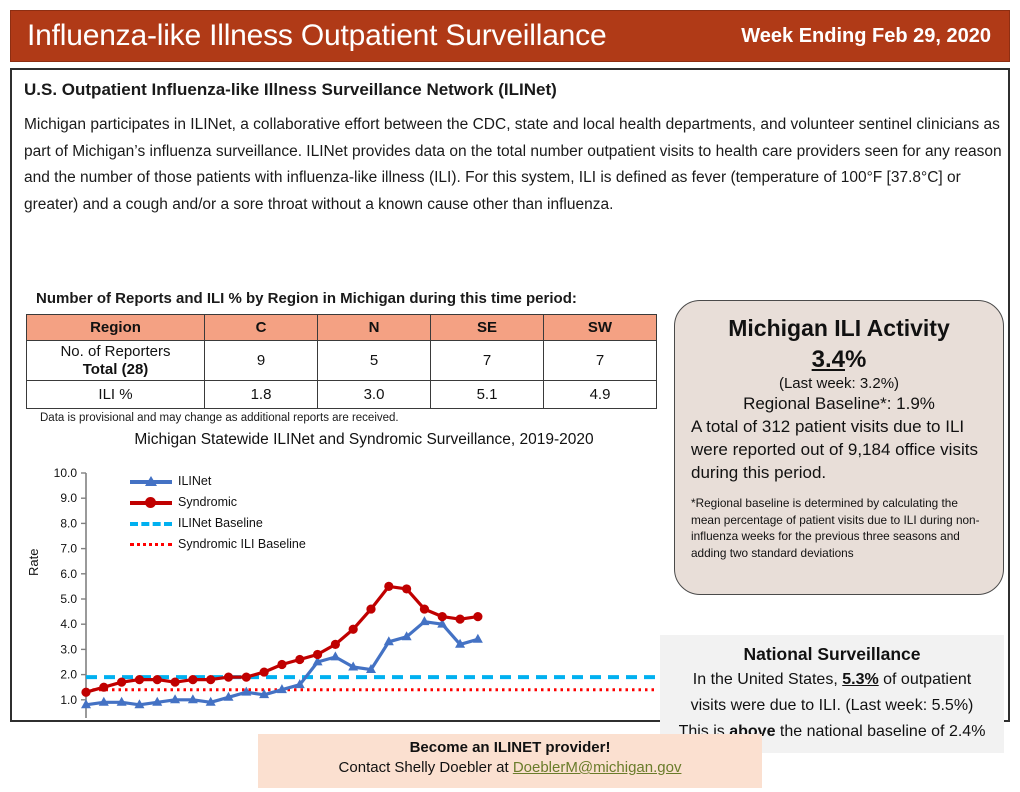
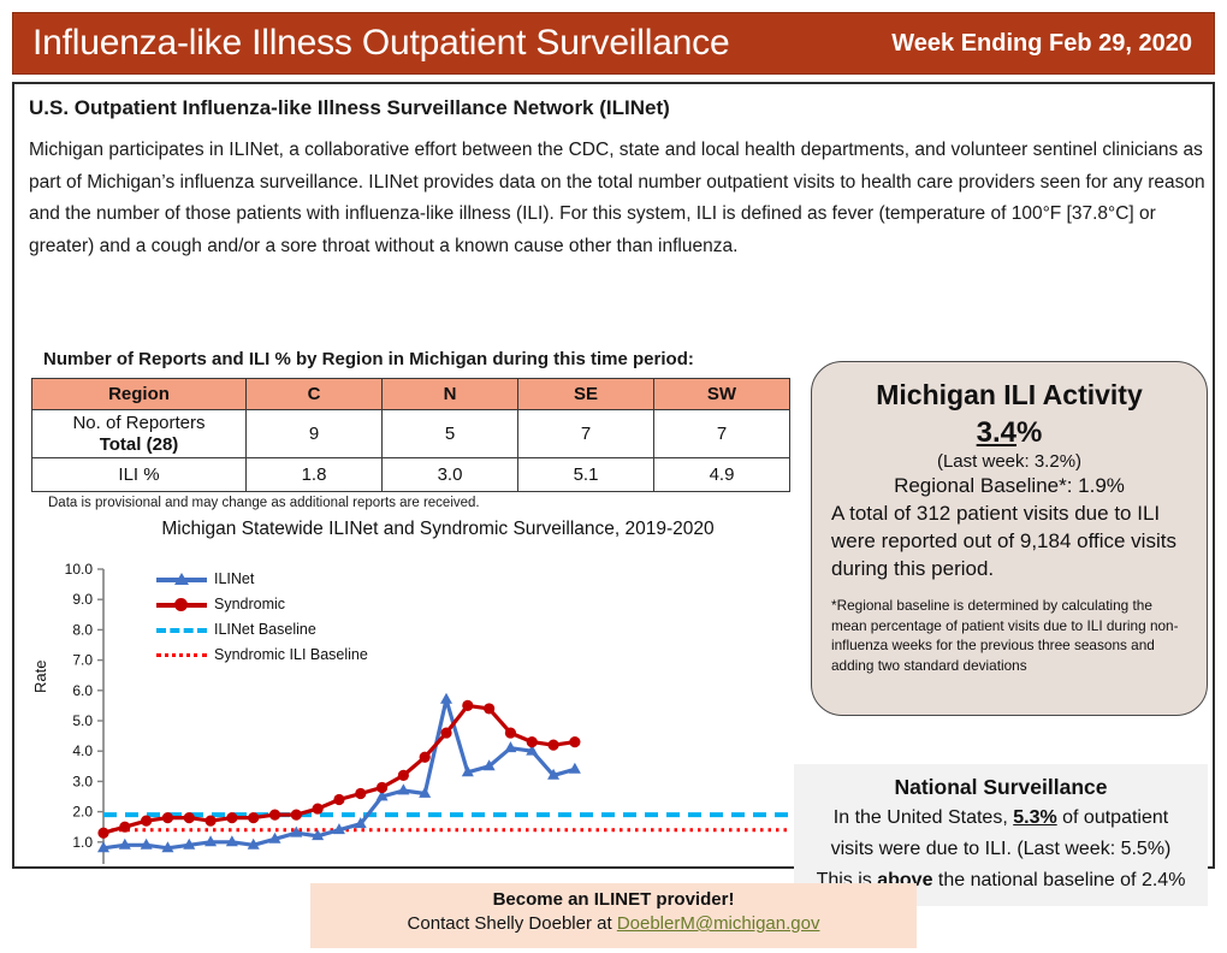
ILINet/18-Jan-20: 2.3 -> 2.6
ILINet/25-Jan-20: 2.2 -> 5.7
